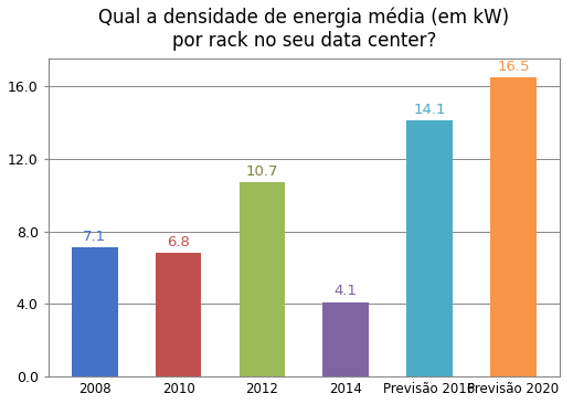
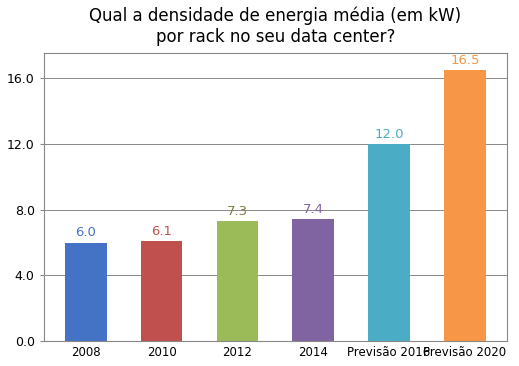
2008: 7.1 -> 6.0
2010: 6.8 -> 6.1
2012: 10.7 -> 7.3
2014: 4.1 -> 7.4
Previsão 2016: 14.1 -> 12.0
